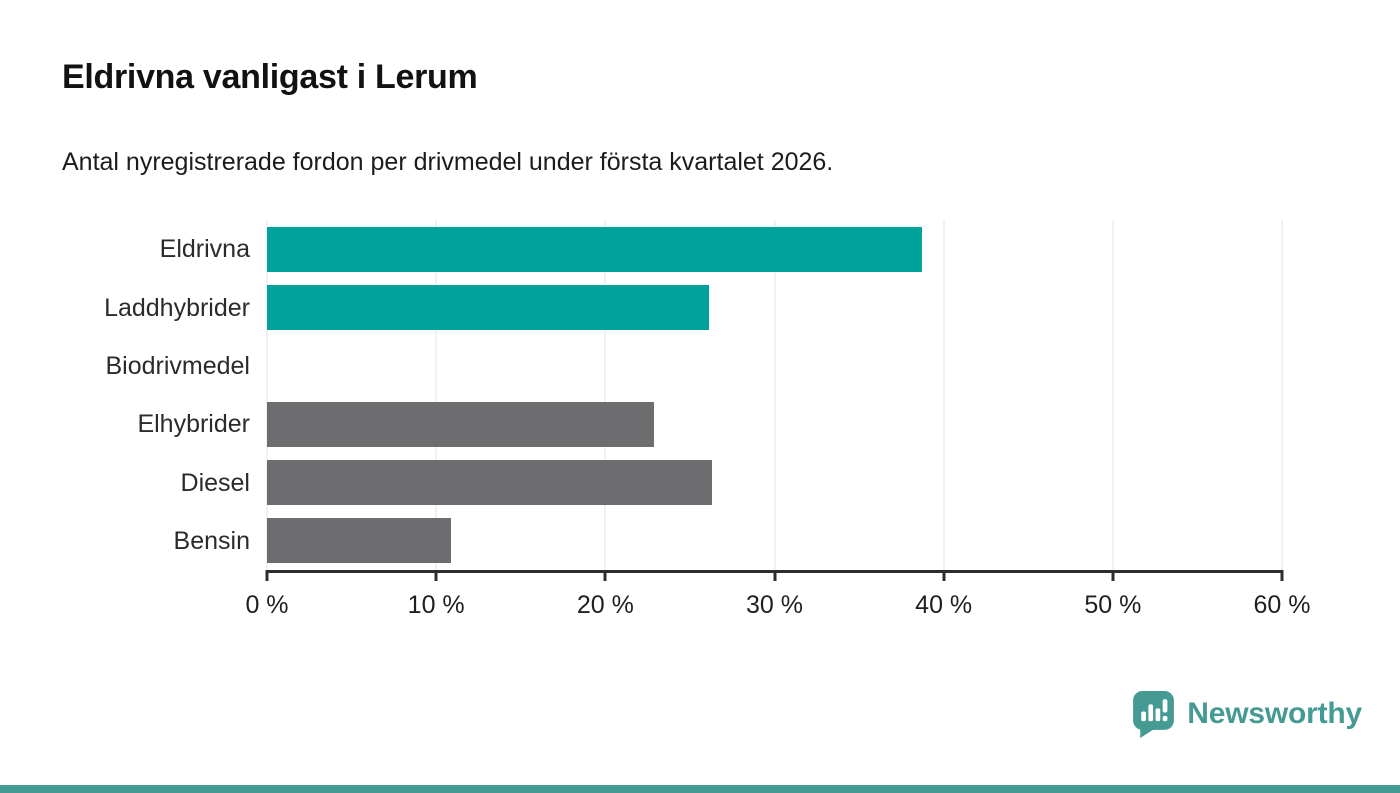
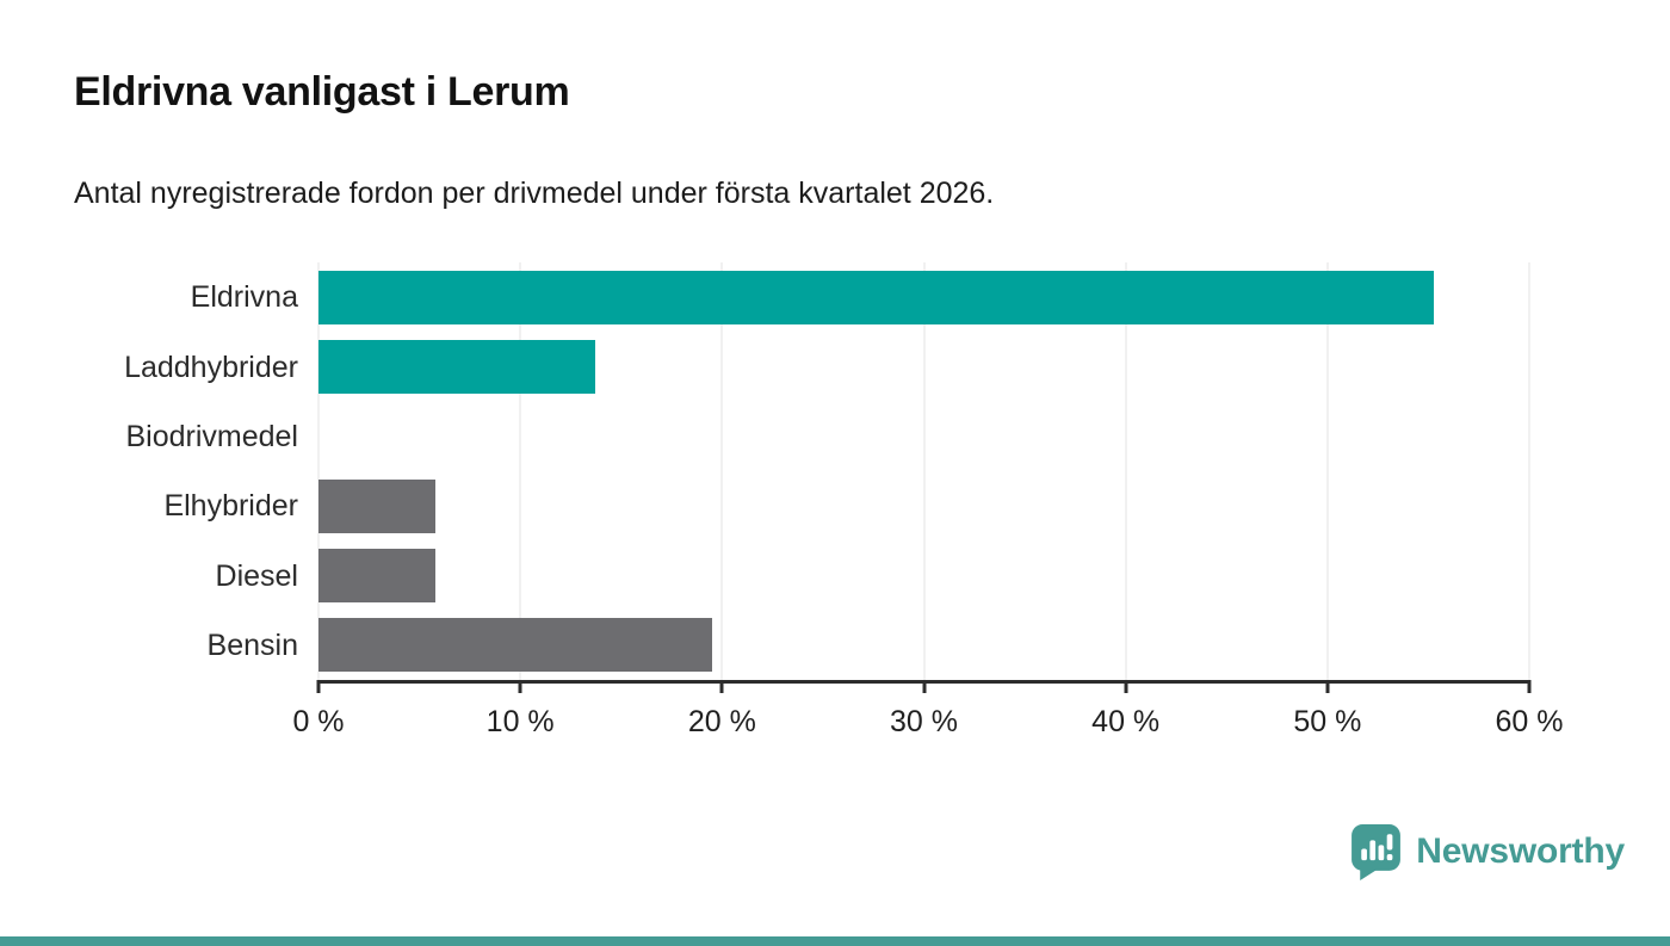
Eldrivna: 38.7% -> 55.3%
Laddhybrider: 26.1% -> 13.7%
Elhybrider: 22.9% -> 5.8%
Diesel: 26.3% -> 5.8%
Bensin: 10.9% -> 19.5%
